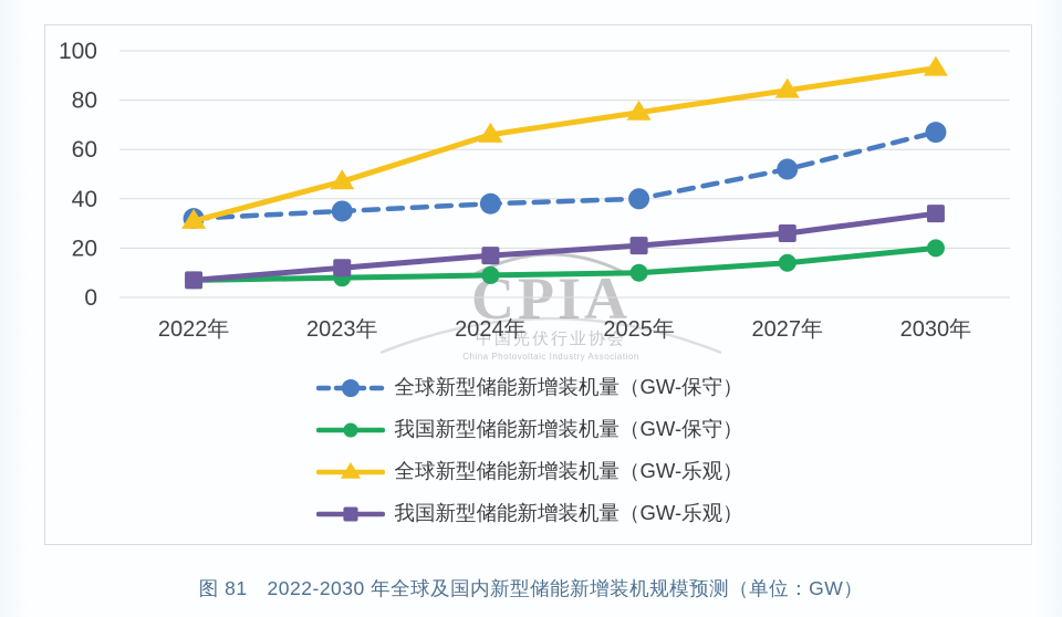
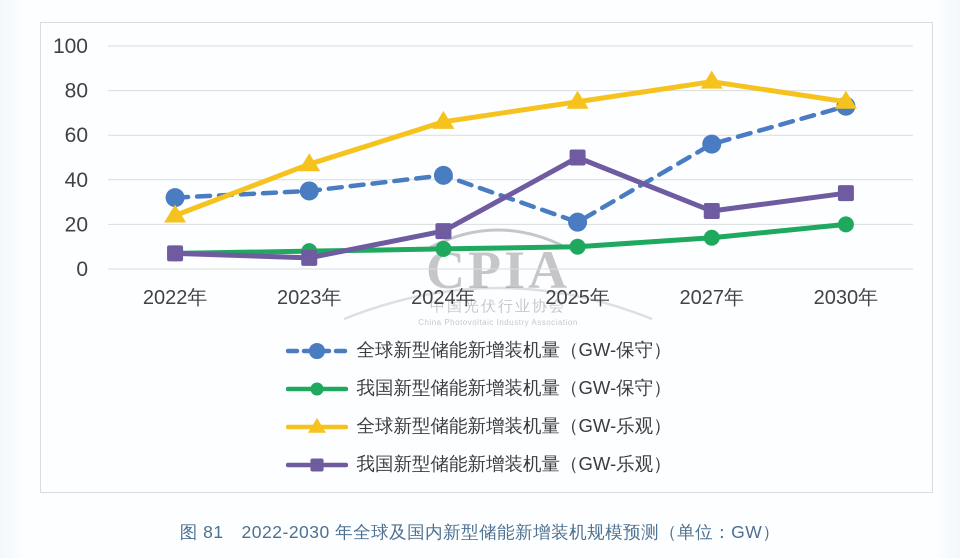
全球新型储能新增装机量（GW-乐观）/2022年: 31 -> 24
我国新型储能新增装机量（GW-乐观）/2023年: 12 -> 5
全球新型储能新增装机量（GW-保守）/2024年: 38 -> 42
全球新型储能新增装机量（GW-保守）/2025年: 40 -> 21
我国新型储能新增装机量（GW-乐观）/2025年: 21 -> 50
全球新型储能新增装机量（GW-保守）/2027年: 52 -> 56
全球新型储能新增装机量（GW-保守）/2030年: 67 -> 73
全球新型储能新增装机量（GW-乐观）/2030年: 93 -> 75
